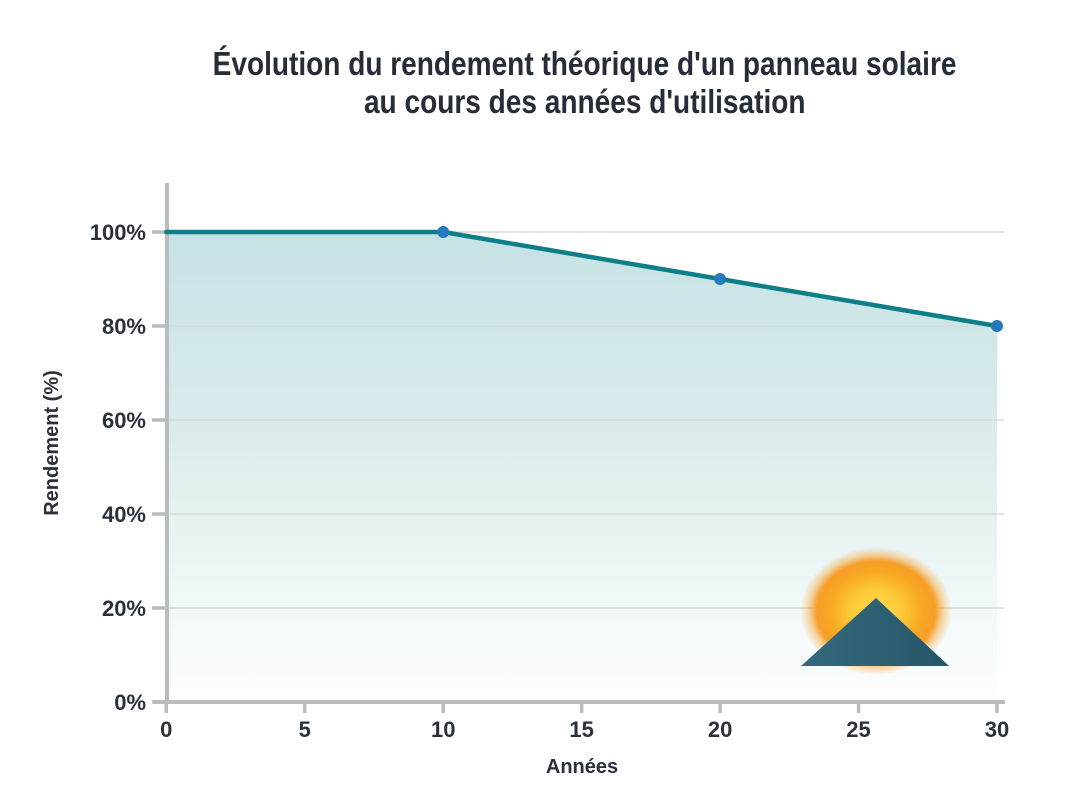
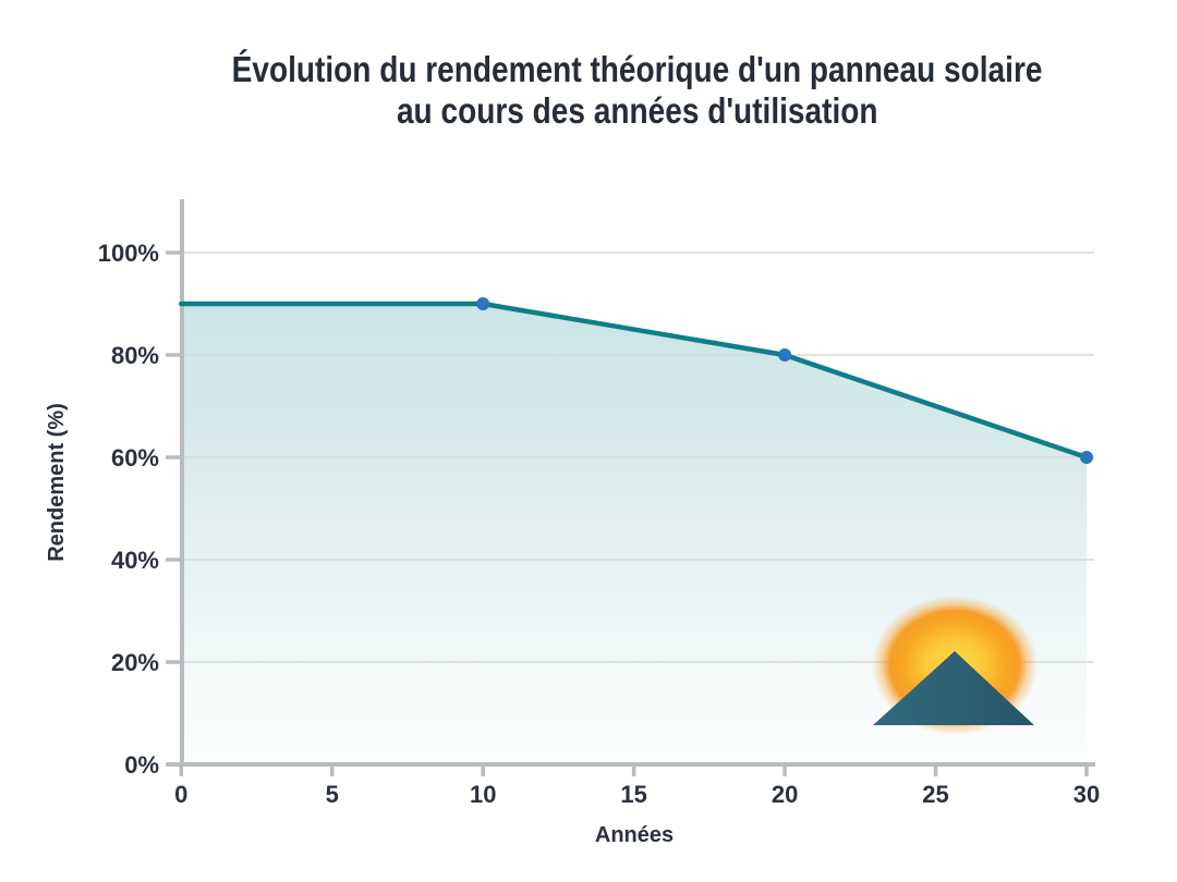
0: 100% -> 90%
10: 100% -> 90%
20: 90% -> 80%
30: 80% -> 60%
